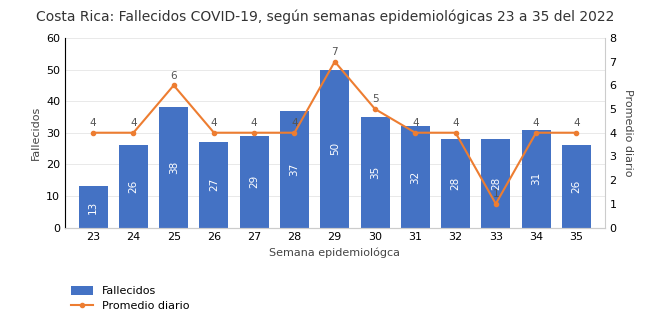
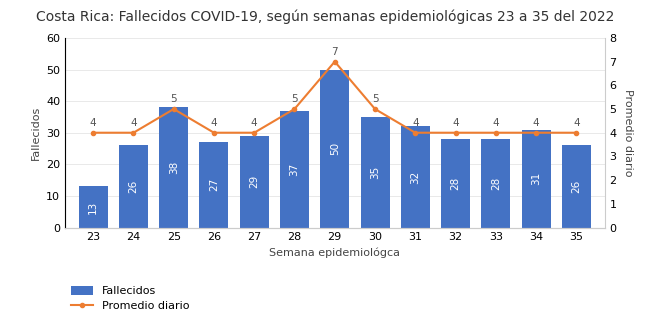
Promedio diario/25: 6 -> 5
Promedio diario/28: 4 -> 5
Promedio diario/33: 1 -> 4
